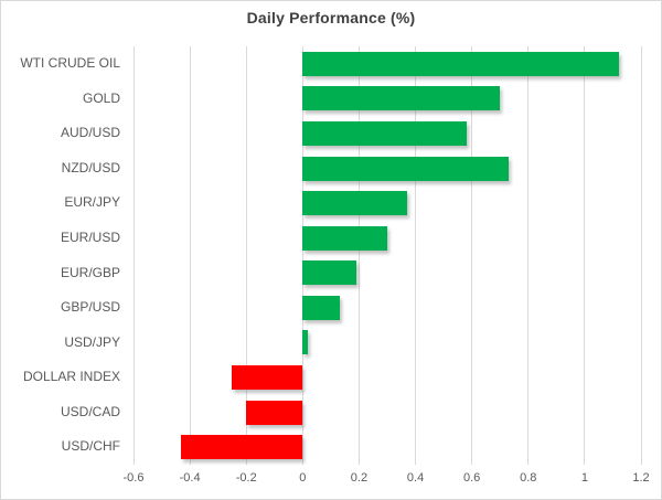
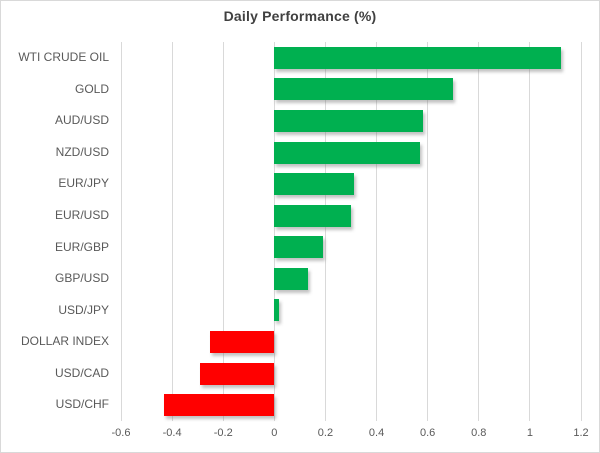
NZD/USD: 0.73 -> 0.57
EUR/JPY: 0.37 -> 0.31
USD/CAD: -0.20 -> -0.29
